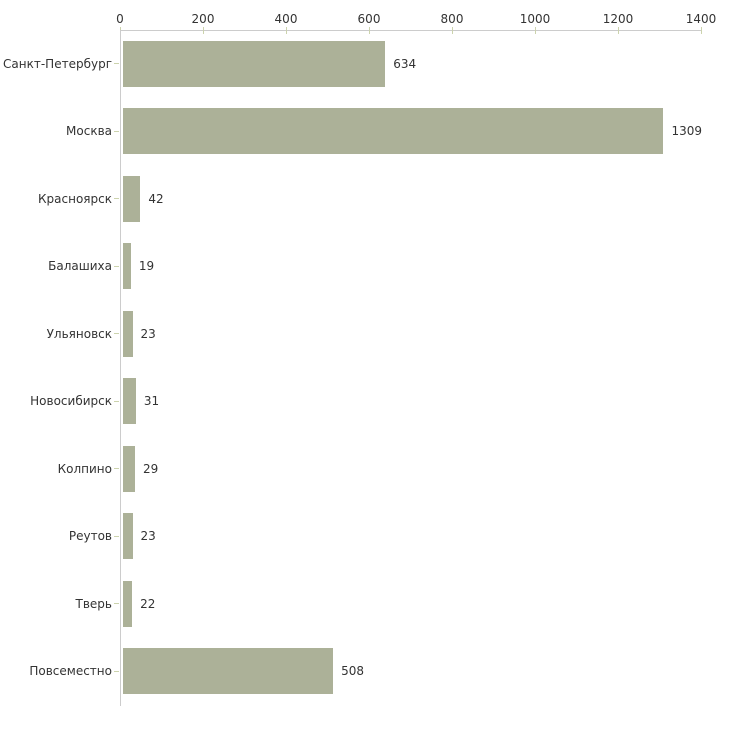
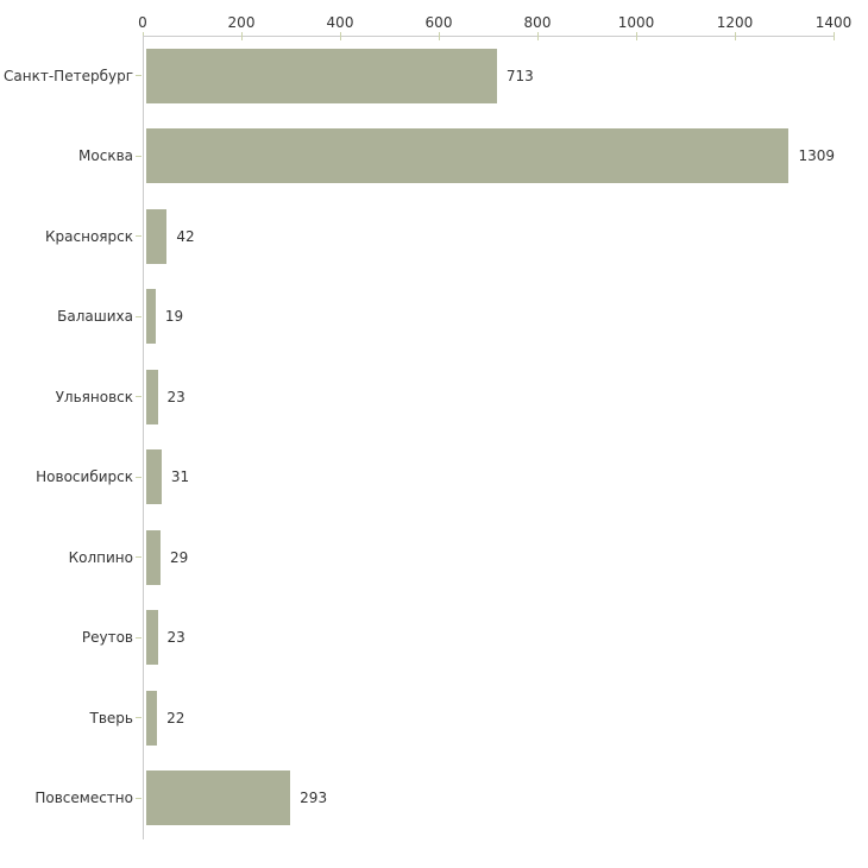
Санкт-Петербург: 634 -> 713
Повсеместно: 508 -> 293
